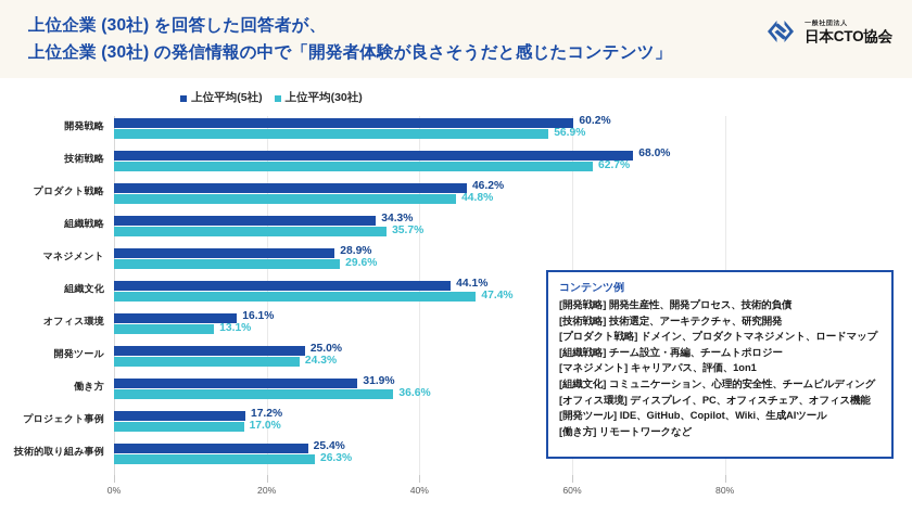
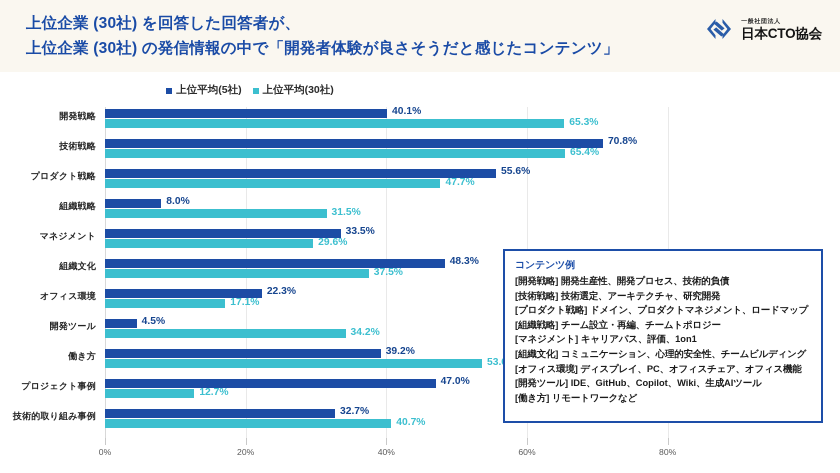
上位平均(5社)/開発戦略: 60.2% -> 40.1%
上位平均(30社)/開発戦略: 56.9% -> 65.3%
上位平均(5社)/技術戦略: 68.0% -> 70.8%
上位平均(30社)/技術戦略: 62.7% -> 65.4%
上位平均(5社)/プロダクト戦略: 46.2% -> 55.6%
上位平均(30社)/プロダクト戦略: 44.8% -> 47.7%
上位平均(5社)/組織戦略: 34.3% -> 8.0%
上位平均(30社)/組織戦略: 35.7% -> 31.5%
上位平均(5社)/マネジメント: 28.9% -> 33.5%
上位平均(5社)/組織文化: 44.1% -> 48.3%
上位平均(30社)/組織文化: 47.4% -> 37.5%
上位平均(5社)/オフィス環境: 16.1% -> 22.3%
上位平均(30社)/オフィス環境: 13.1% -> 17.1%
上位平均(5社)/開発ツール: 25.0% -> 4.5%
上位平均(30社)/開発ツール: 24.3% -> 34.2%
上位平均(5社)/働き方: 31.9% -> 39.2%
上位平均(30社)/働き方: 36.6% -> 53.6%
上位平均(5社)/プロジェクト事例: 17.2% -> 47.0%
上位平均(30社)/プロジェクト事例: 17.0% -> 12.7%
上位平均(5社)/技術的取り組み事例: 25.4% -> 32.7%
上位平均(30社)/技術的取り組み事例: 26.3% -> 40.7%
